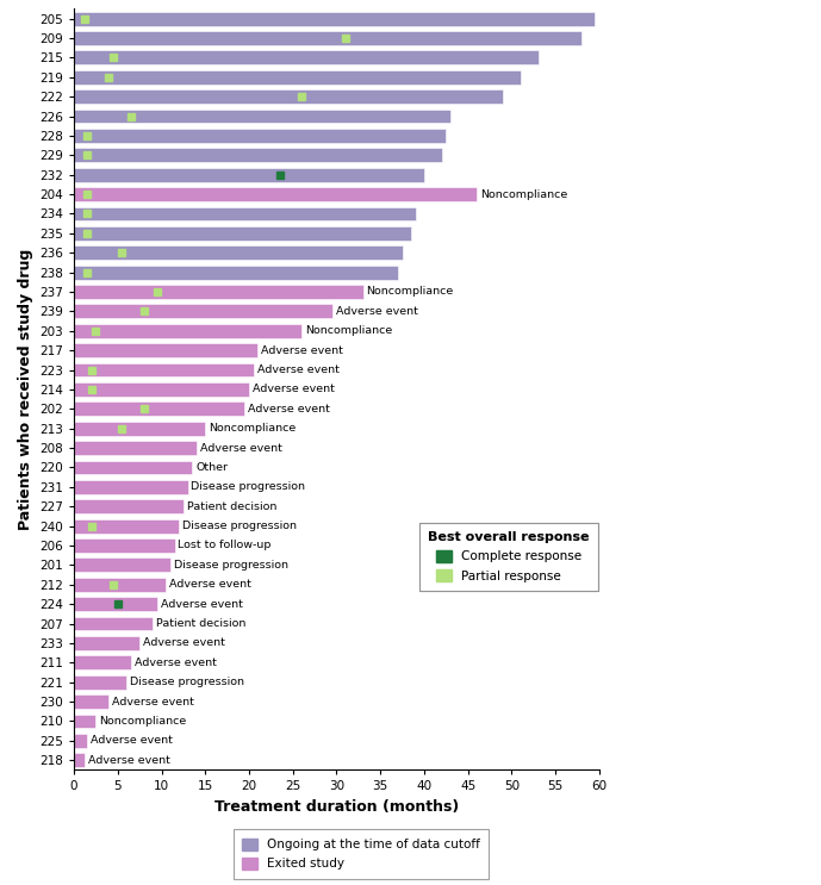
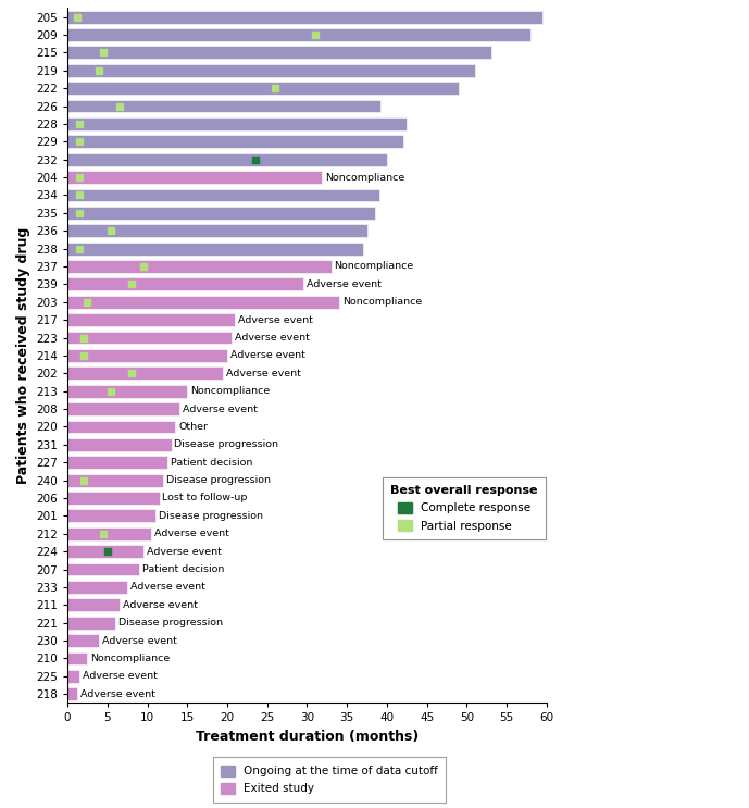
226: 43.0 -> 39.2
204: 46.0 -> 31.8
203: 26.0 -> 34.0
